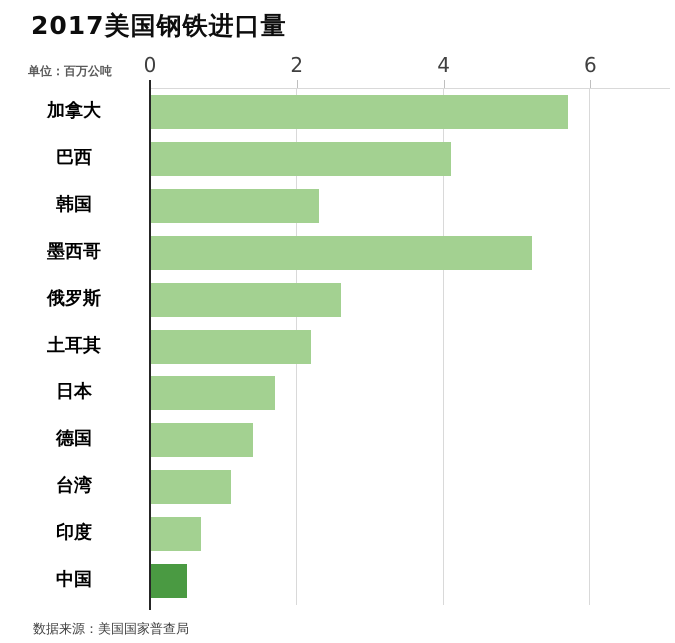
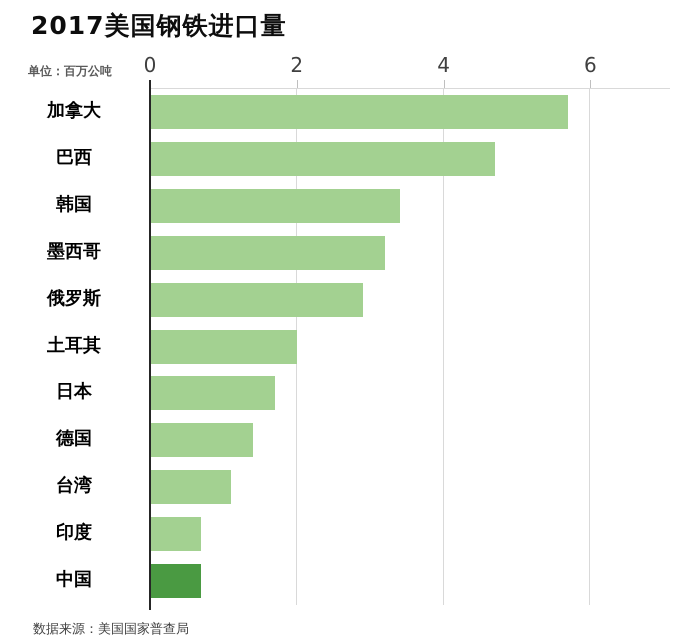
巴西: 4.1 -> 4.7
韩国: 2.3 -> 3.4
墨西哥: 5.2 -> 3.2
俄罗斯: 2.6 -> 2.9
土耳其: 2.2 -> 2.0
中国: 0.5 -> 0.7
